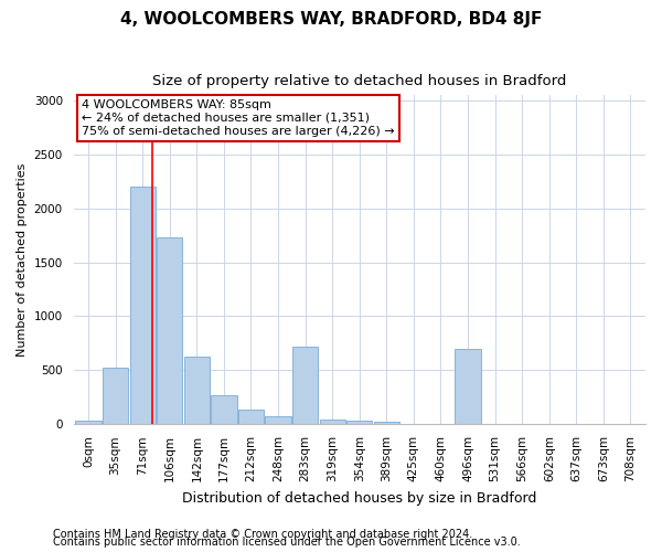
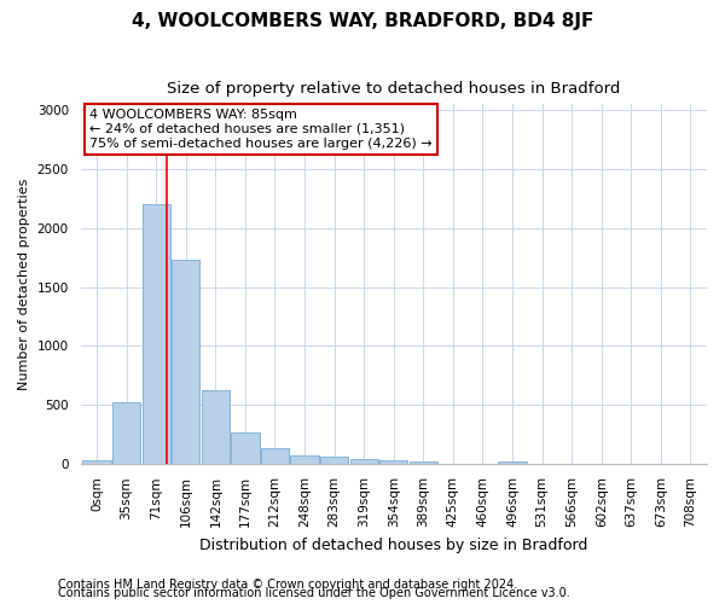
283sqm: 720 -> 60
496sqm: 700 -> 20
